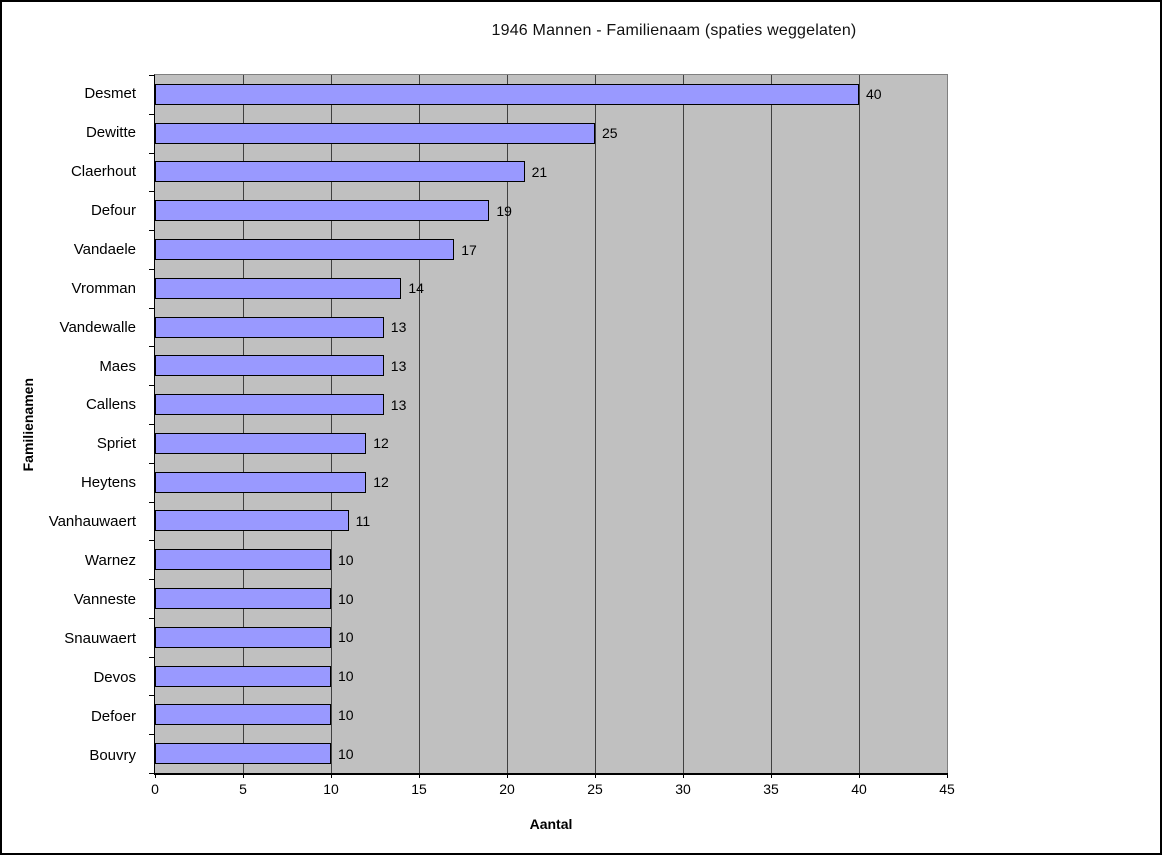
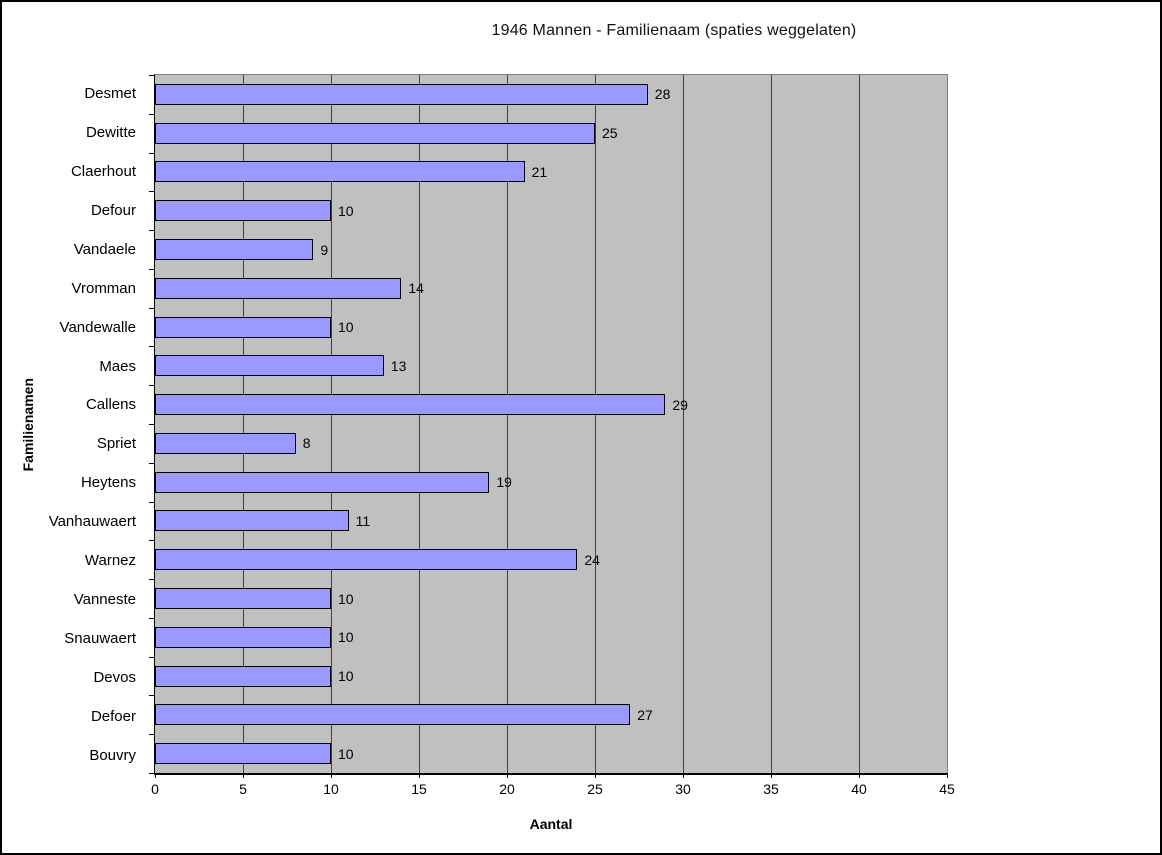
Desmet: 40 -> 28
Defour: 19 -> 10
Vandaele: 17 -> 9
Vandewalle: 13 -> 10
Callens: 13 -> 29
Spriet: 12 -> 8
Heytens: 12 -> 19
Warnez: 10 -> 24
Defoer: 10 -> 27
